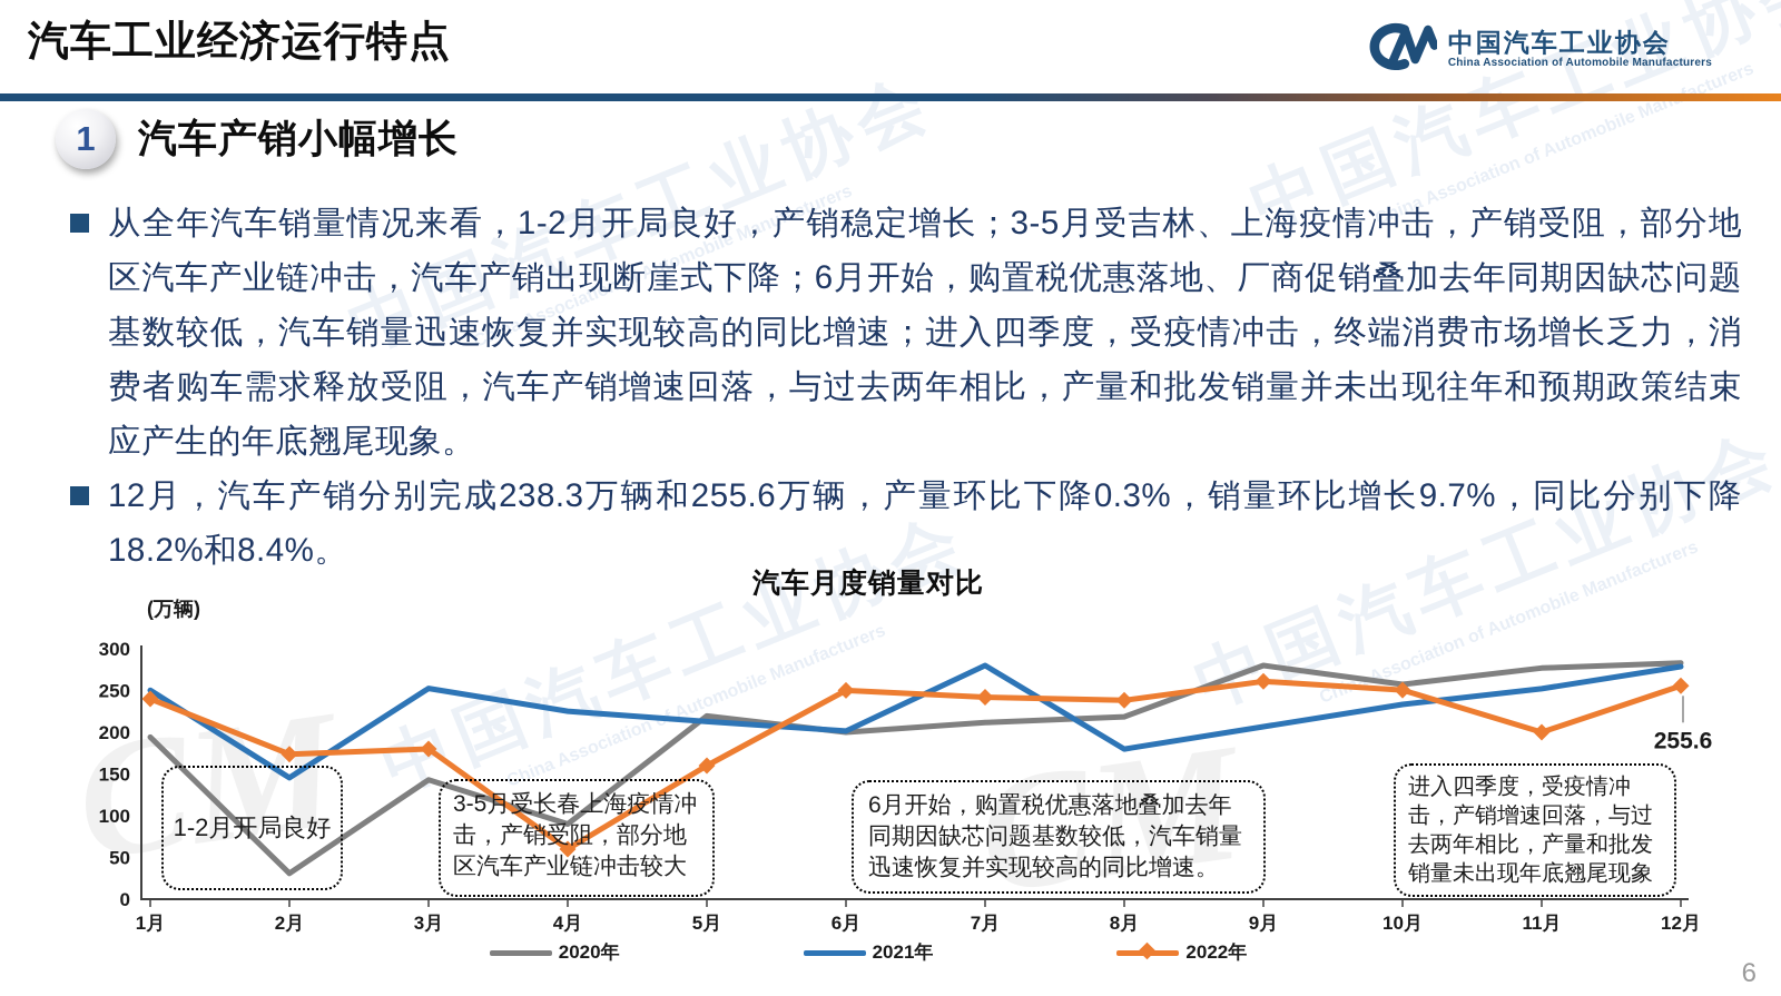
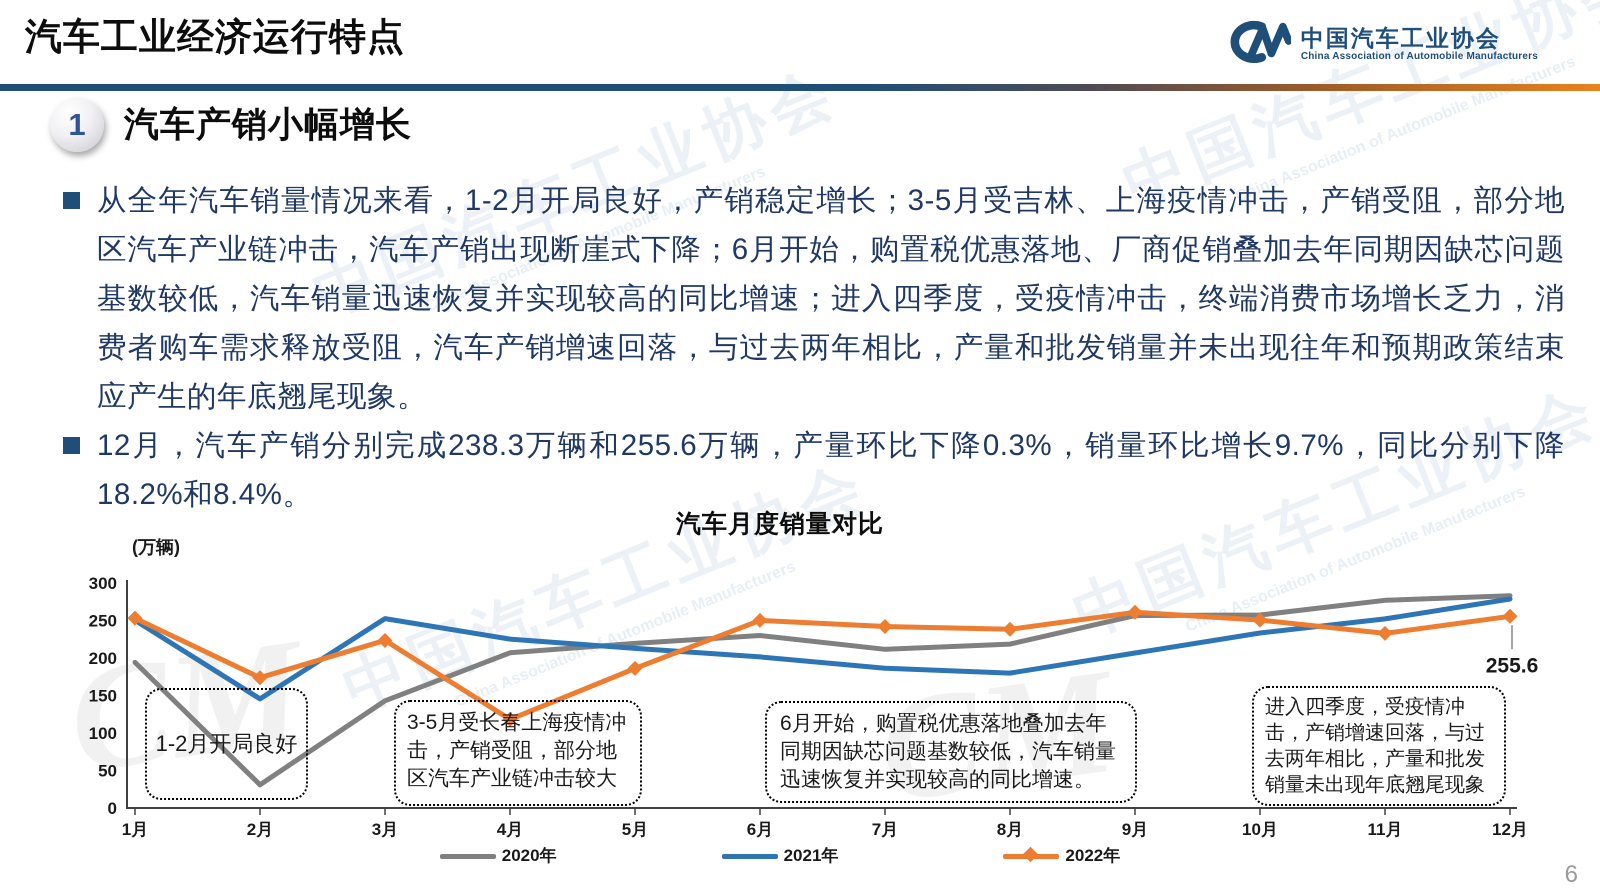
2022年/1月: 240 -> 250
2022年/3月: 180 -> 220
2020年/4月: 90 -> 210
2022年/4月: 60 -> 120
2022年/5月: 160 -> 190
2020年/6月: 200 -> 230
2021年/7月: 280 -> 190
2020年/9月: 280 -> 260
2022年/11月: 200 -> 230
